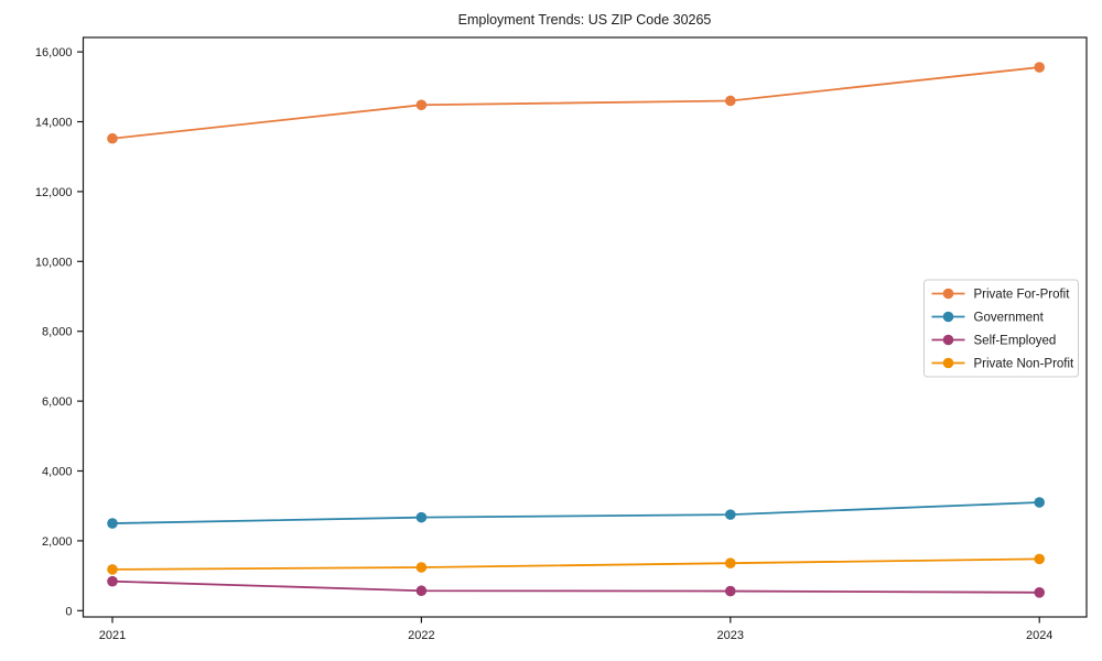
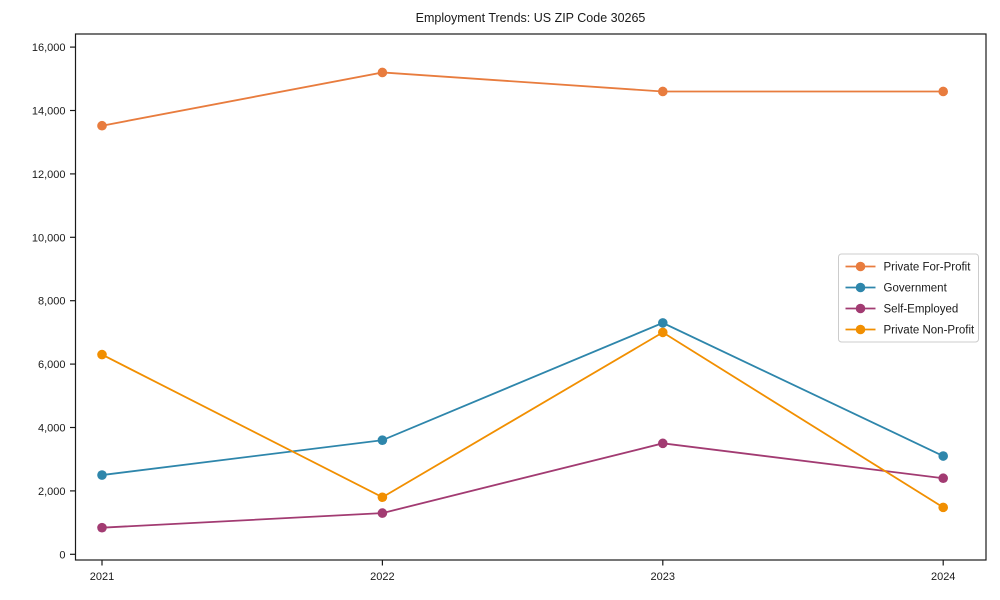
Private Non-Profit/2021: 1200 -> 6300
Private For-Profit/2022: 14500 -> 15200
Government/2022: 2700 -> 3600
Self-Employed/2022: 600 -> 1300
Private Non-Profit/2022: 1200 -> 1800
Government/2023: 2800 -> 7300
Self-Employed/2023: 600 -> 3500
Private Non-Profit/2023: 1400 -> 7000
Private For-Profit/2024: 15600 -> 14600
Self-Employed/2024: 500 -> 2400
